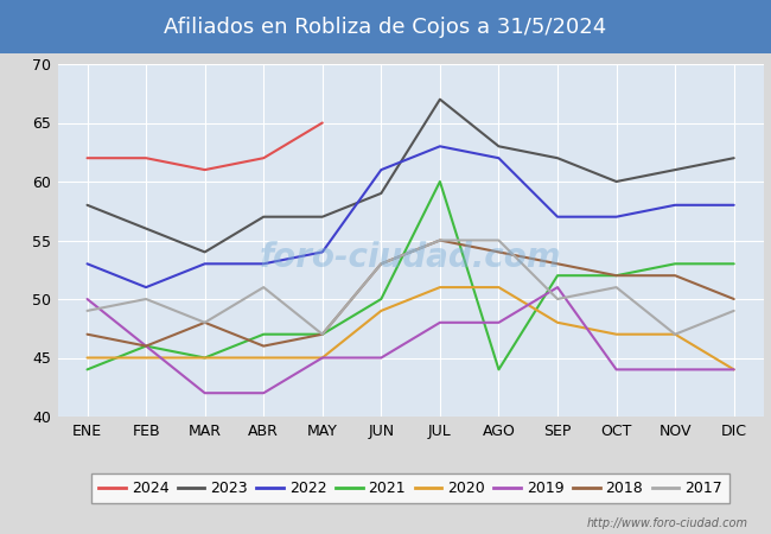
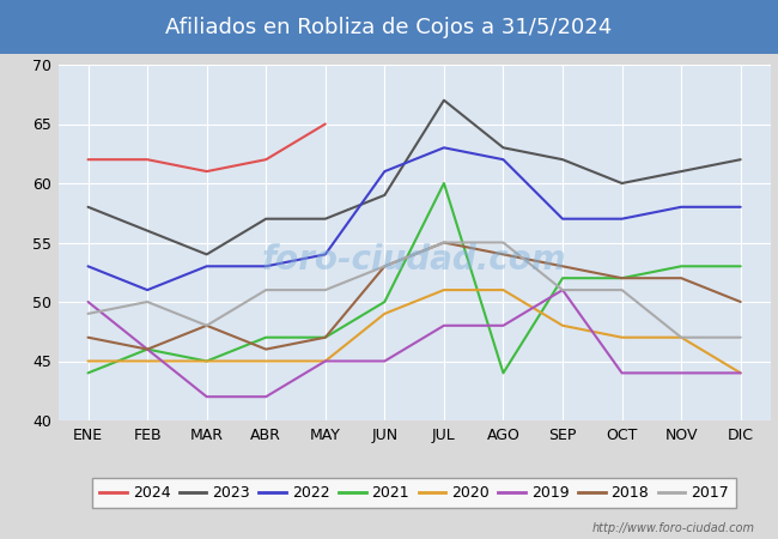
2017/MAY: 47 -> 51
2017/SEP: 50 -> 51
2017/DIC: 49 -> 47
